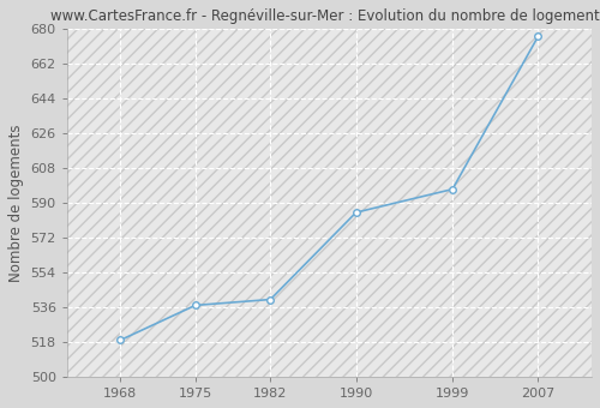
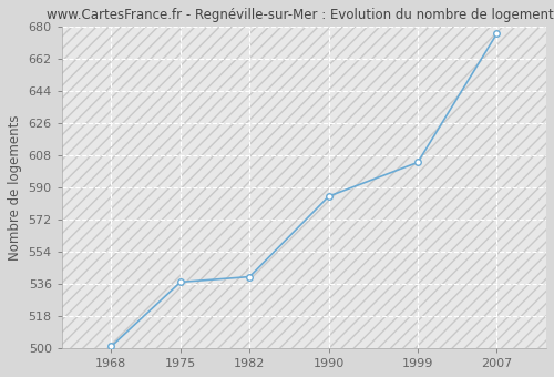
1968: 519 -> 501
1999: 597 -> 604
